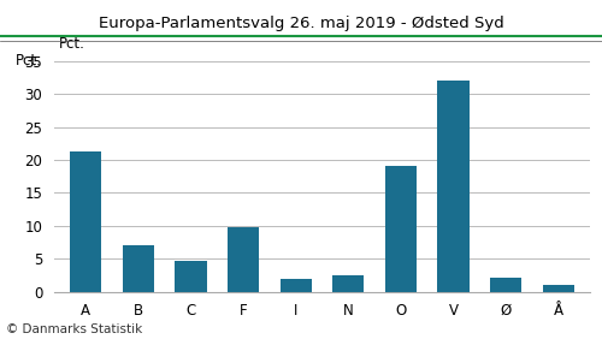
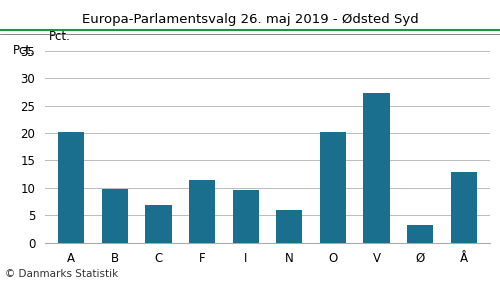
A: 21.3 -> 20.2
B: 7.0 -> 9.8
C: 4.7 -> 6.8
F: 9.8 -> 11.4
I: 1.9 -> 9.6
N: 2.4 -> 6.0
O: 19.1 -> 20.2
V: 32.0 -> 27.2
Ø: 2.1 -> 3.2
Å: 1.0 -> 12.8
